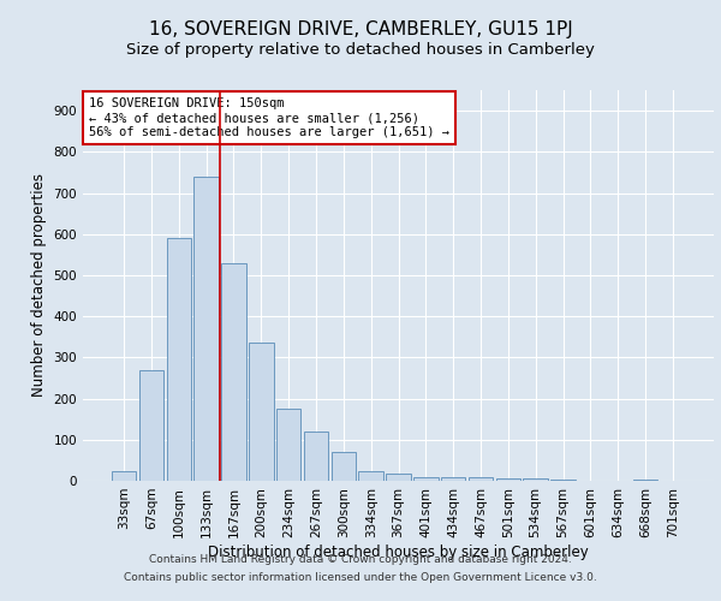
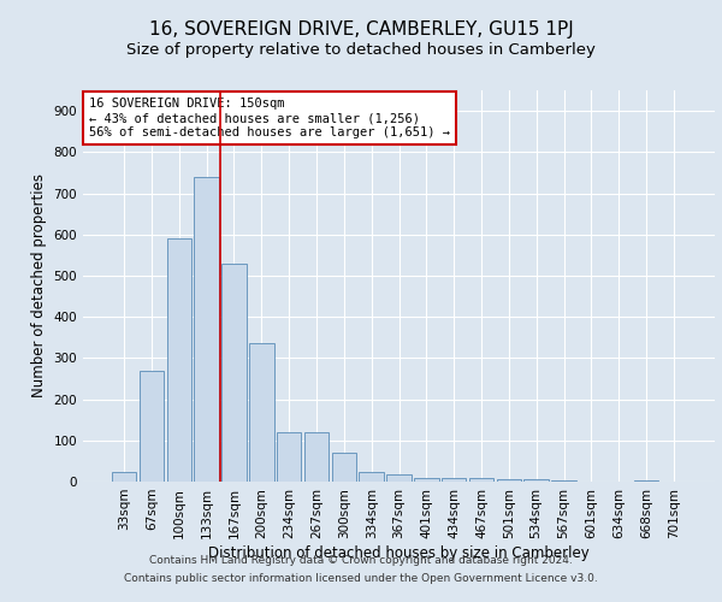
234sqm: 175 -> 120
